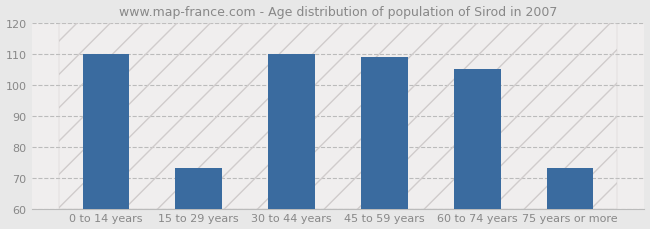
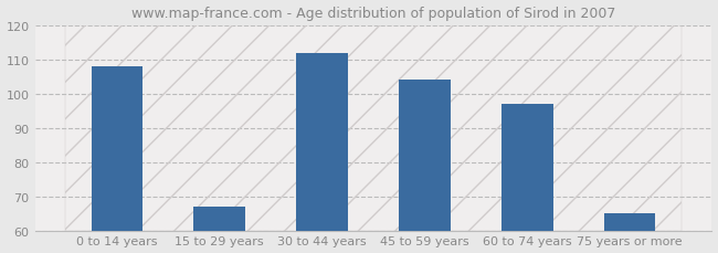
0 to 14 years: 110 -> 108
15 to 29 years: 73 -> 67
30 to 44 years: 110 -> 112
45 to 59 years: 109 -> 104
60 to 74 years: 105 -> 97
75 years or more: 73 -> 65
